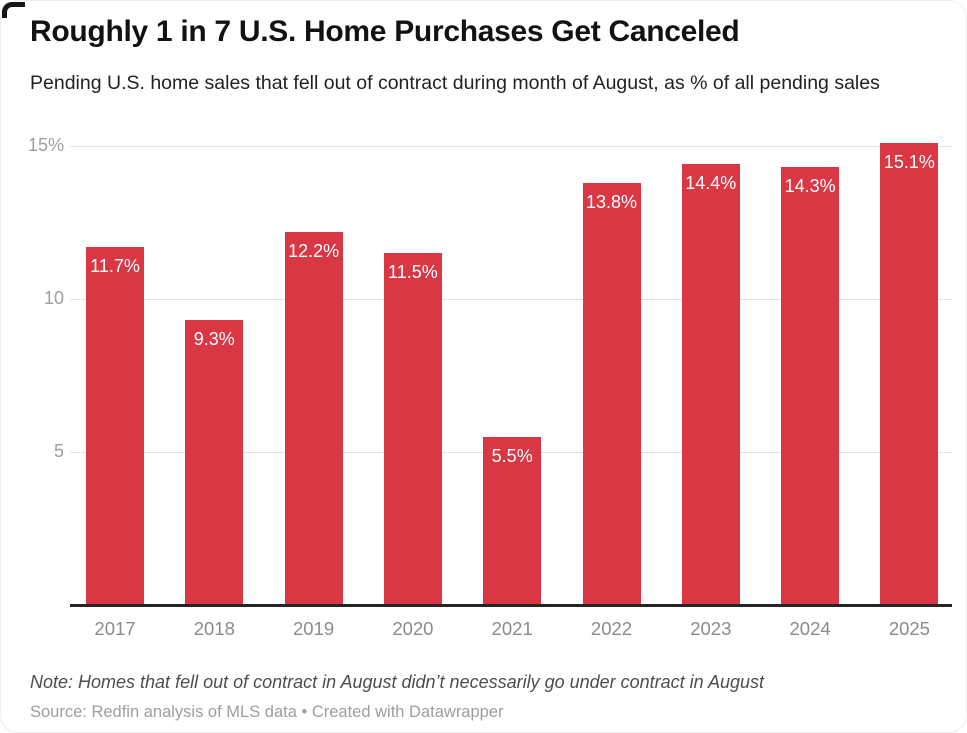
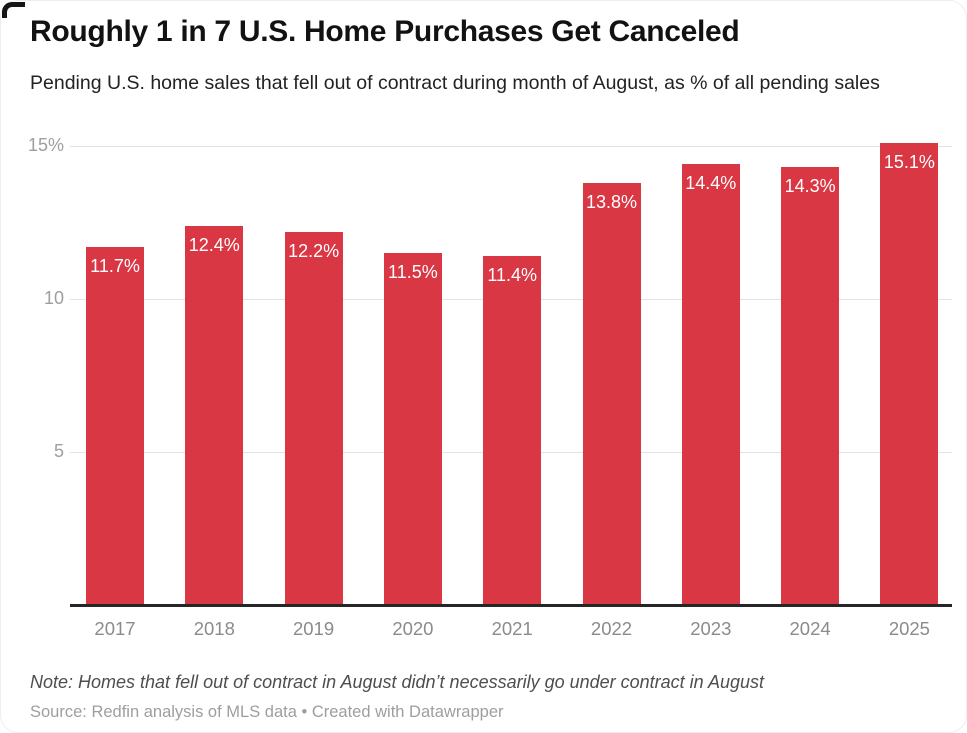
2018: 9.3% -> 12.4%
2021: 5.5% -> 11.4%
